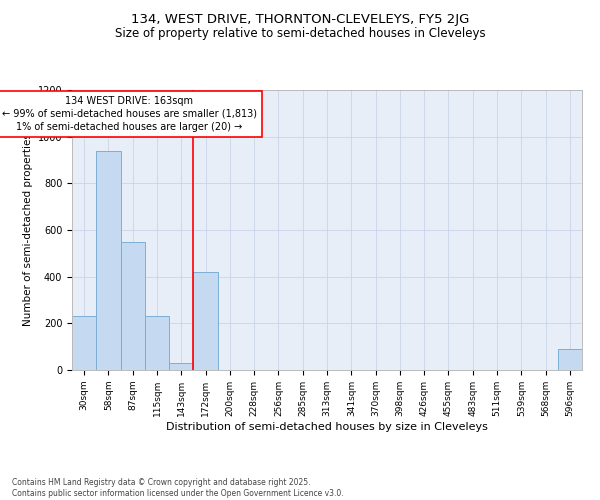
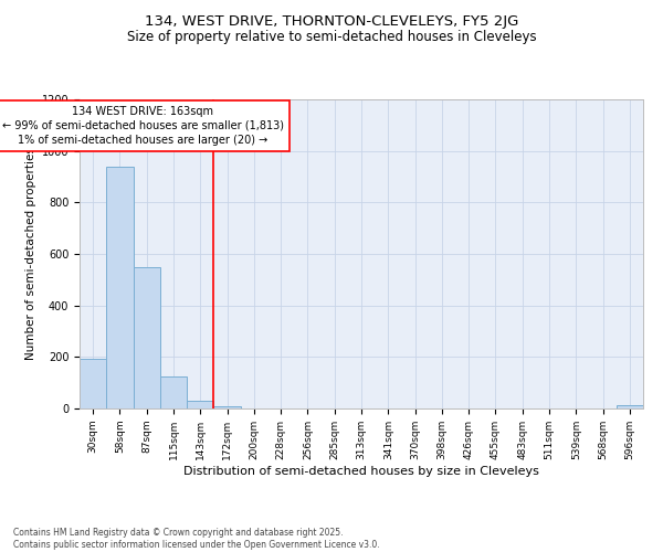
30sqm: 230 -> 193
115sqm: 230 -> 125
172sqm: 420 -> 10
596sqm: 90 -> 13
